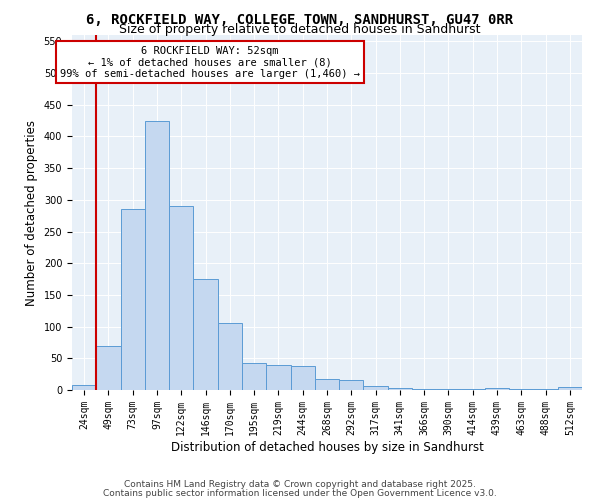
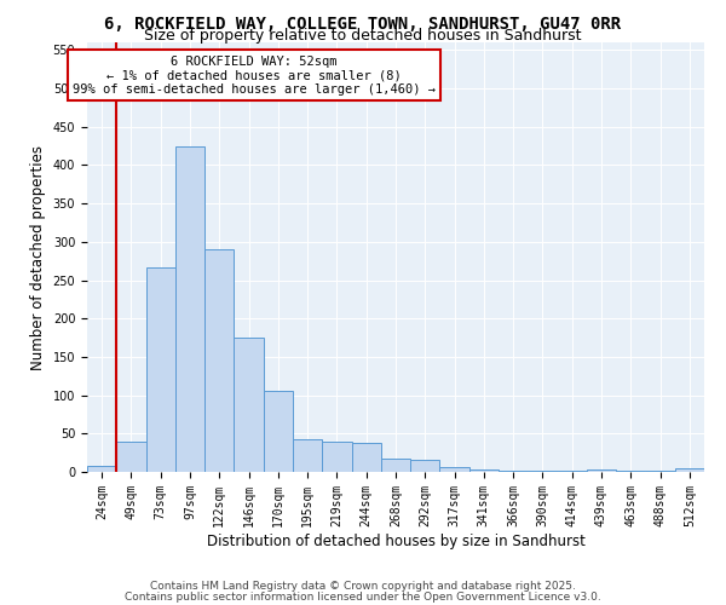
49sqm: 70 -> 40
73sqm: 285 -> 266
